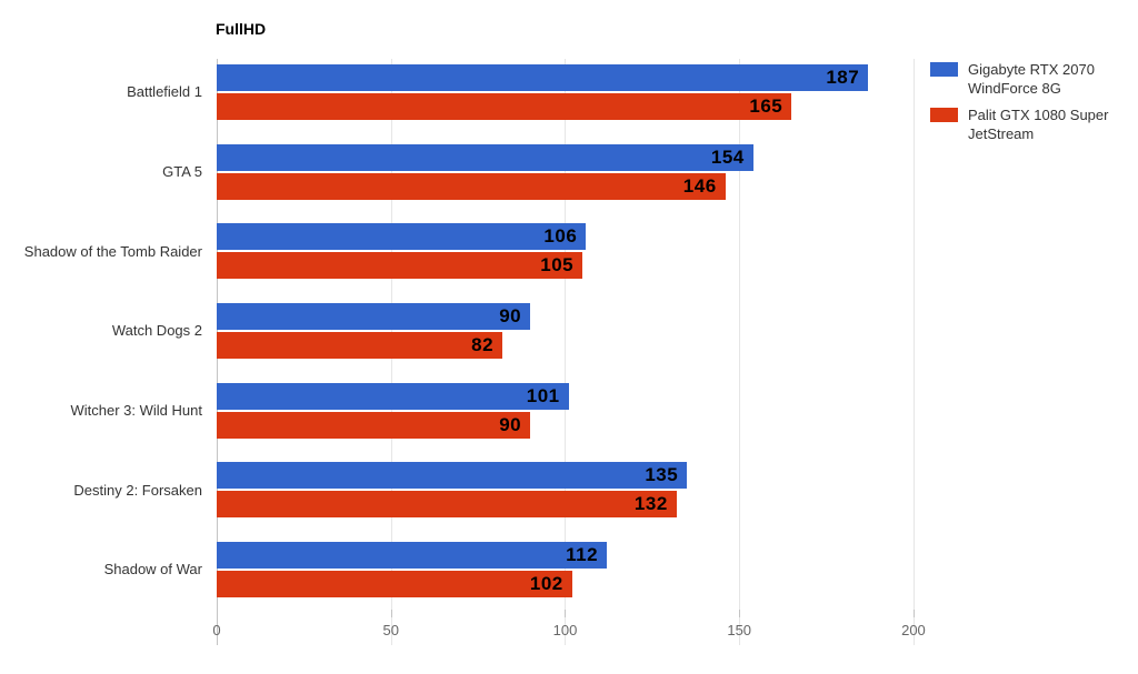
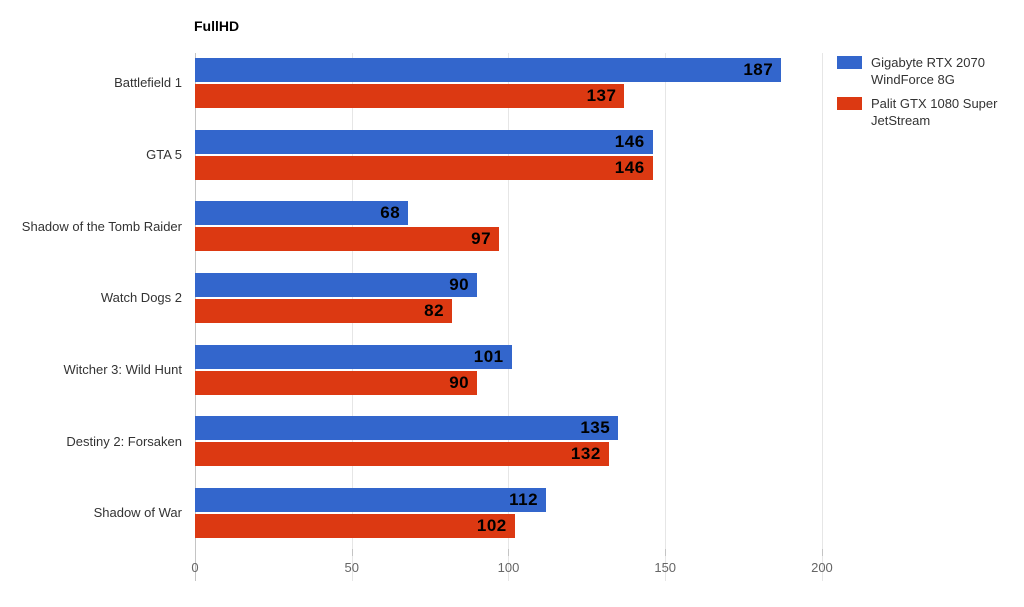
Palit GTX 1080 Super JetStream/Battlefield 1: 165 -> 137
Gigabyte RTX 2070 WindForce 8G/GTA 5: 154 -> 146
Gigabyte RTX 2070 WindForce 8G/Shadow of the Tomb Raider: 106 -> 68
Palit GTX 1080 Super JetStream/Shadow of the Tomb Raider: 105 -> 97
